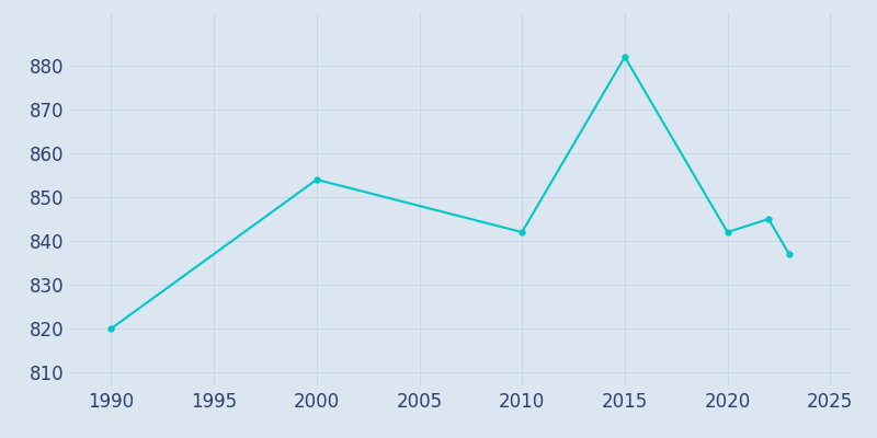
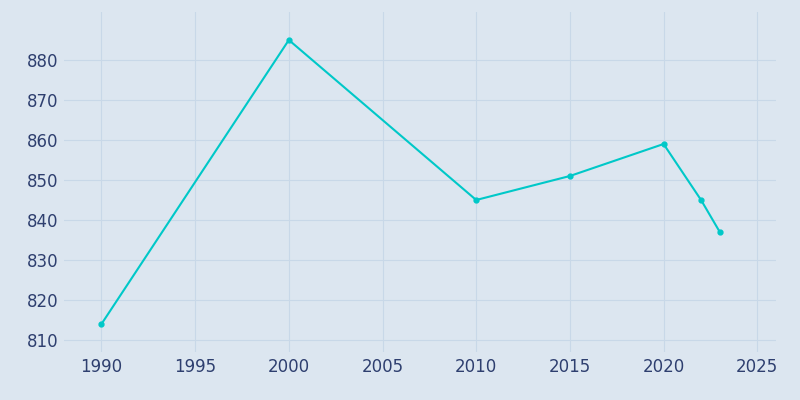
1990: 820 -> 814
2000: 854 -> 885
2010: 842 -> 845
2015: 882 -> 851
2020: 842 -> 859
